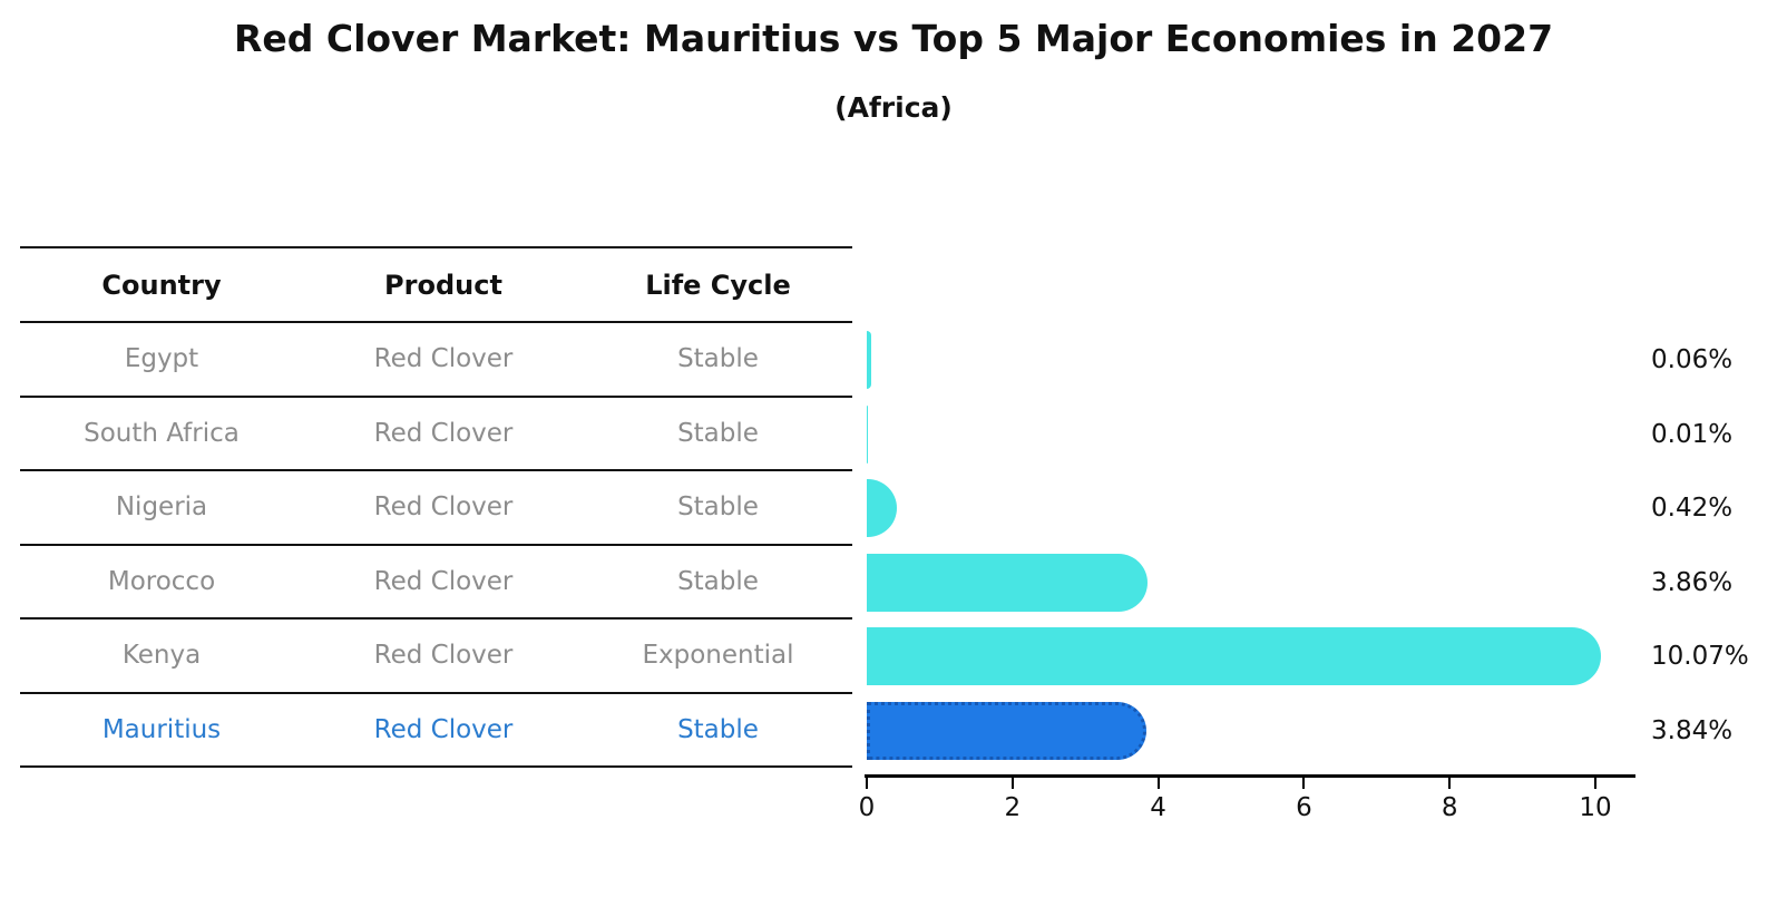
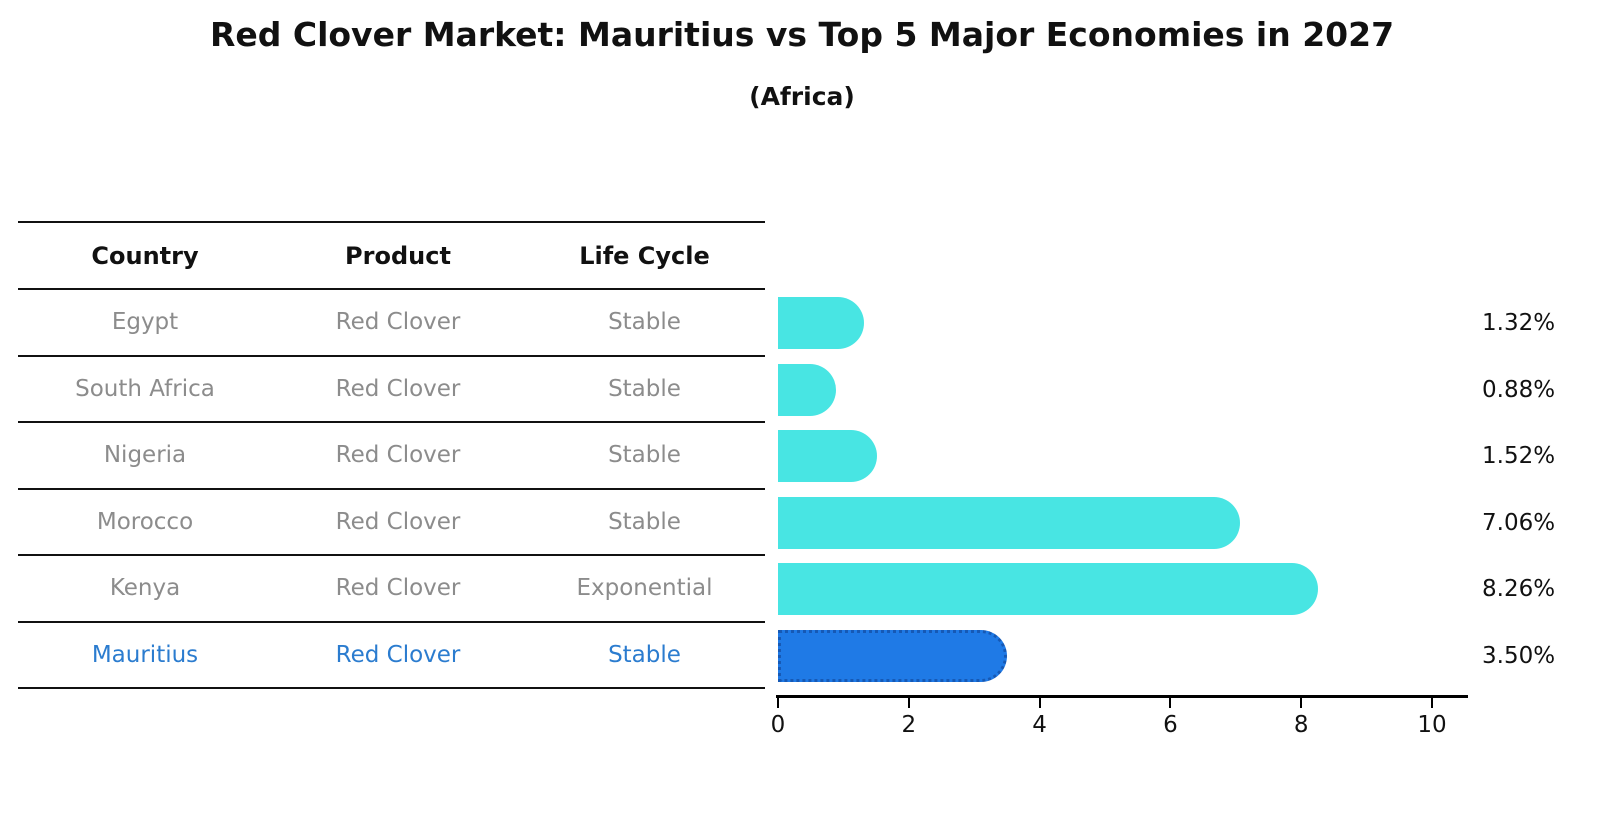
Egypt: 0.06% -> 1.32%
South Africa: 0.01% -> 0.88%
Nigeria: 0.42% -> 1.52%
Morocco: 3.86% -> 7.06%
Kenya: 10.07% -> 8.26%
Mauritius: 3.84% -> 3.50%
